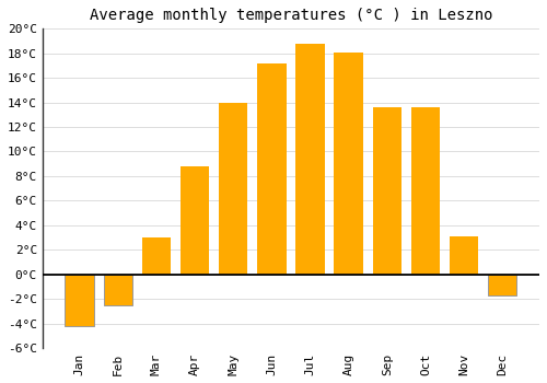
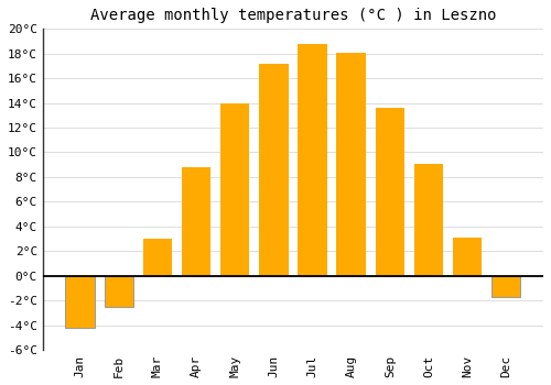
Oct: 13.6°C -> 9.1°C
